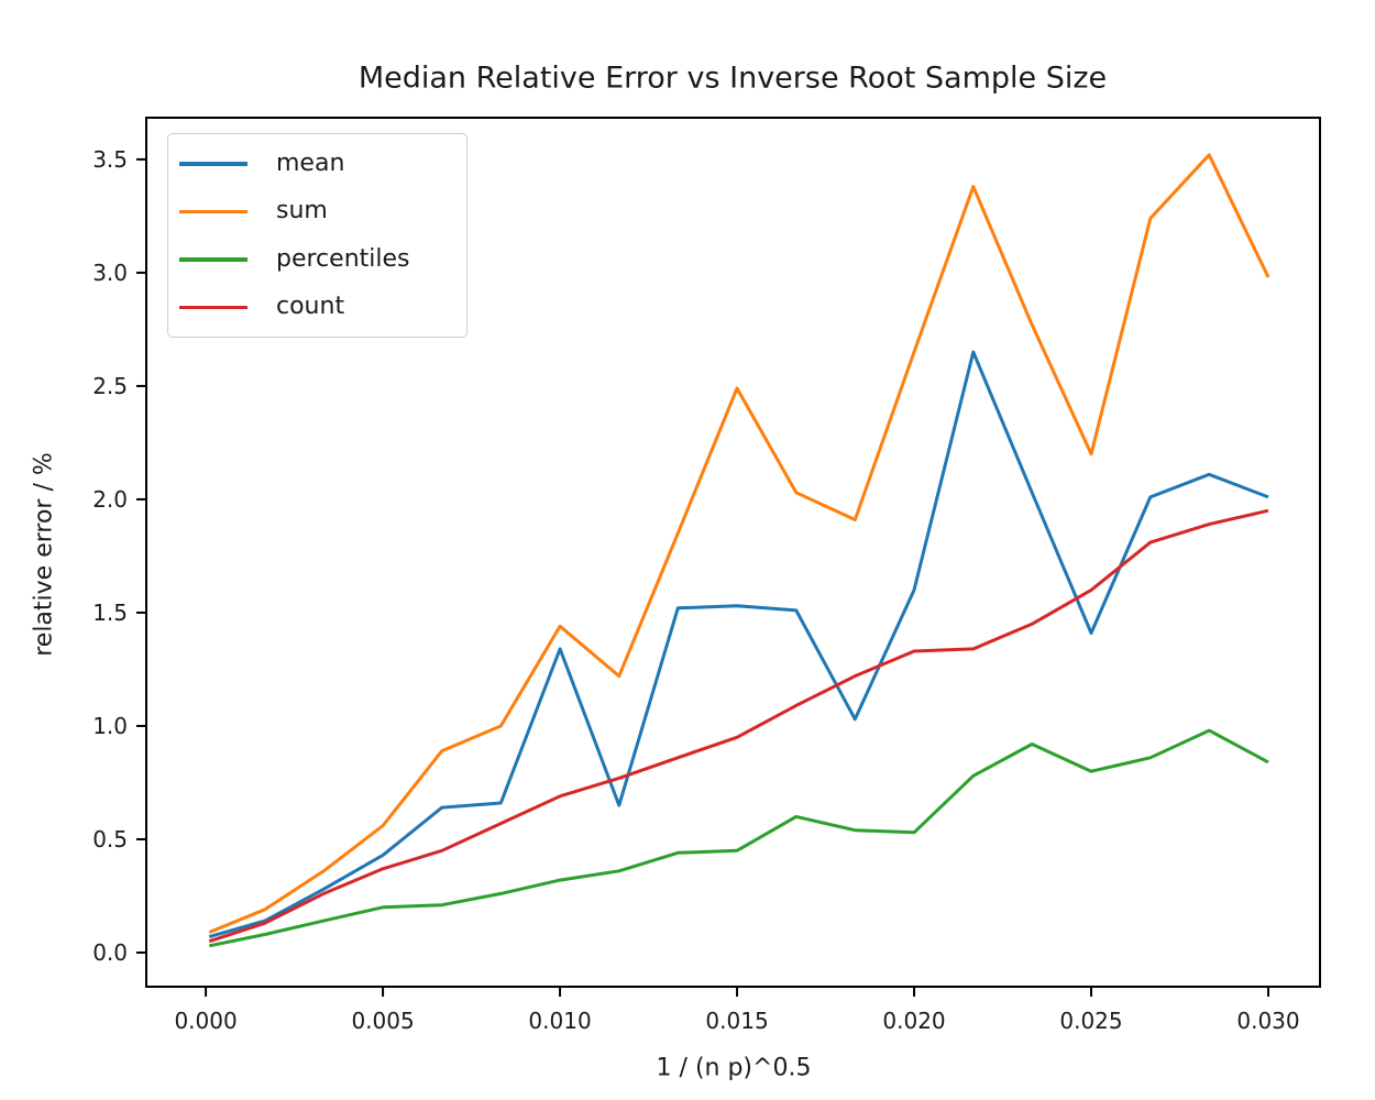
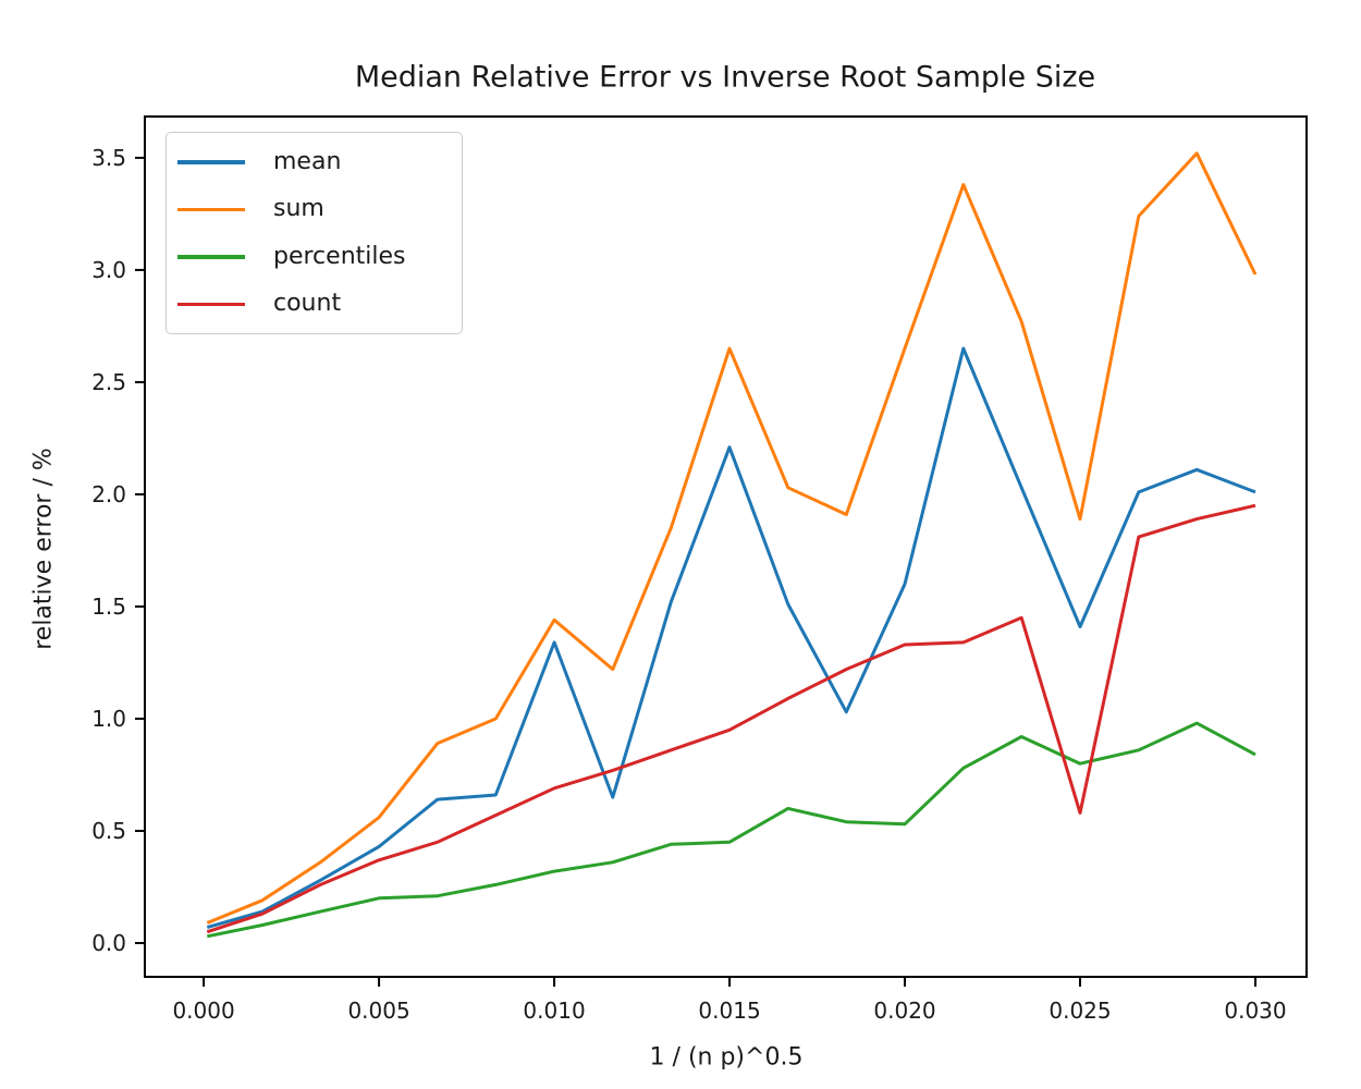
mean/0.015: 1.53 -> 2.21
sum/0.015: 2.49 -> 2.65
sum/0.025: 2.20 -> 1.89
count/0.025: 1.60 -> 0.58
